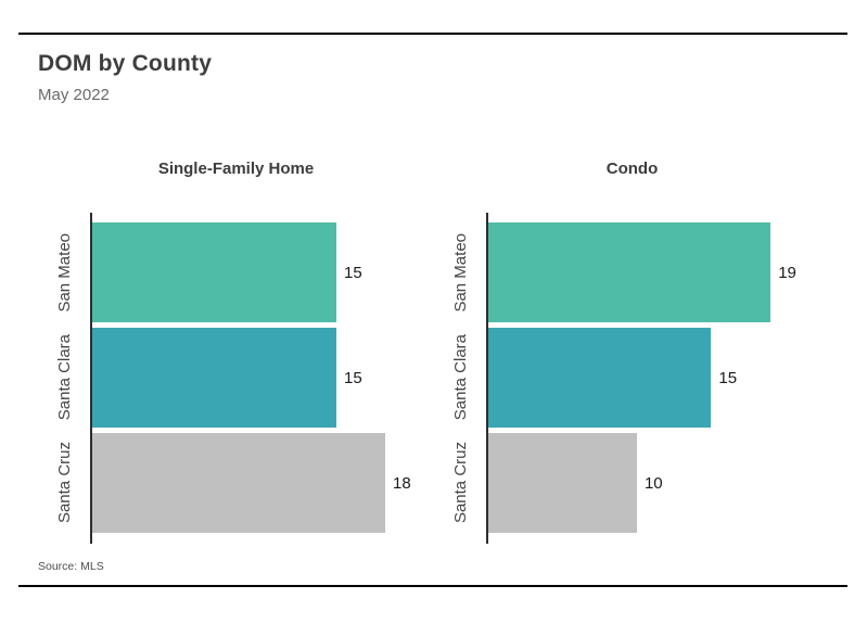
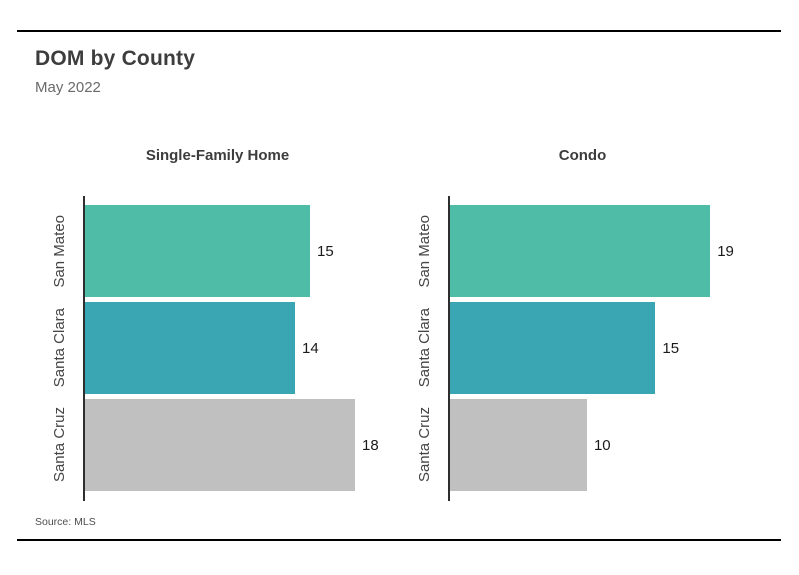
Single-Family Home/Santa Clara: 15 -> 14
